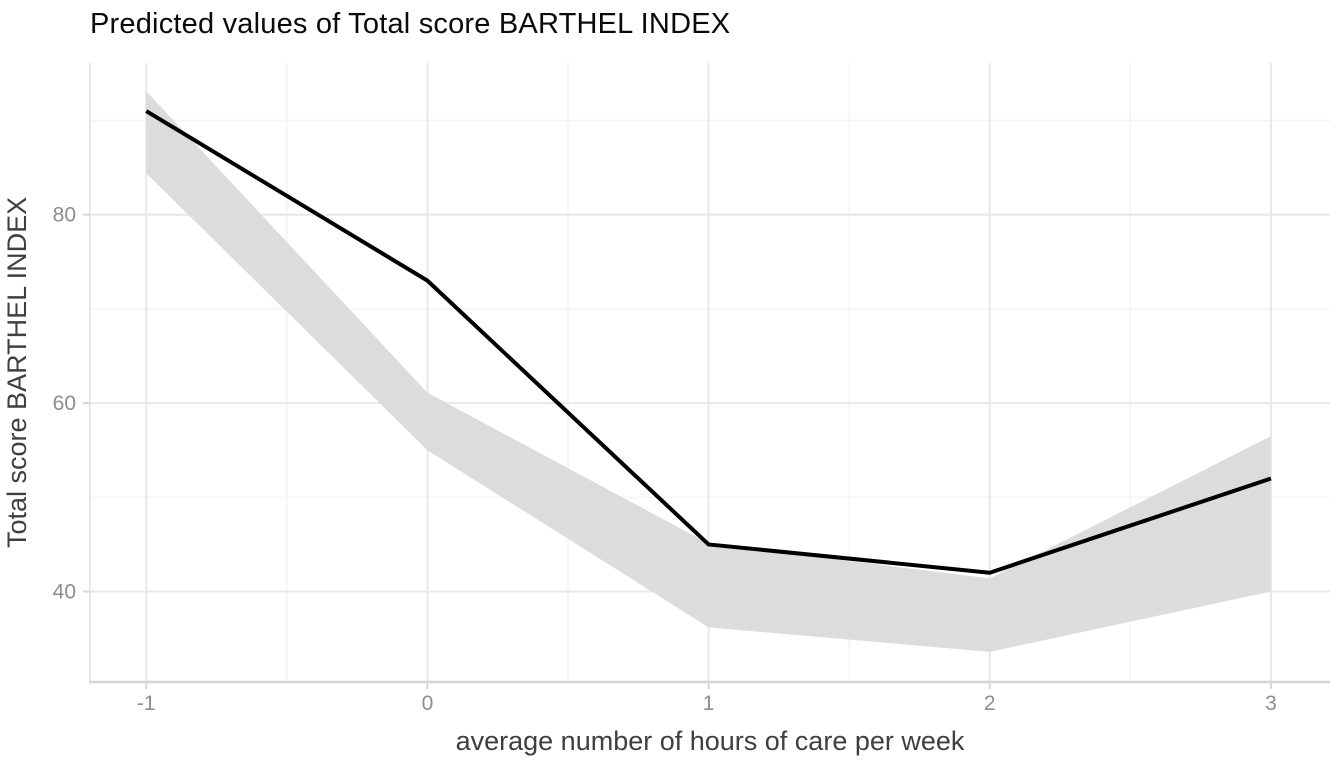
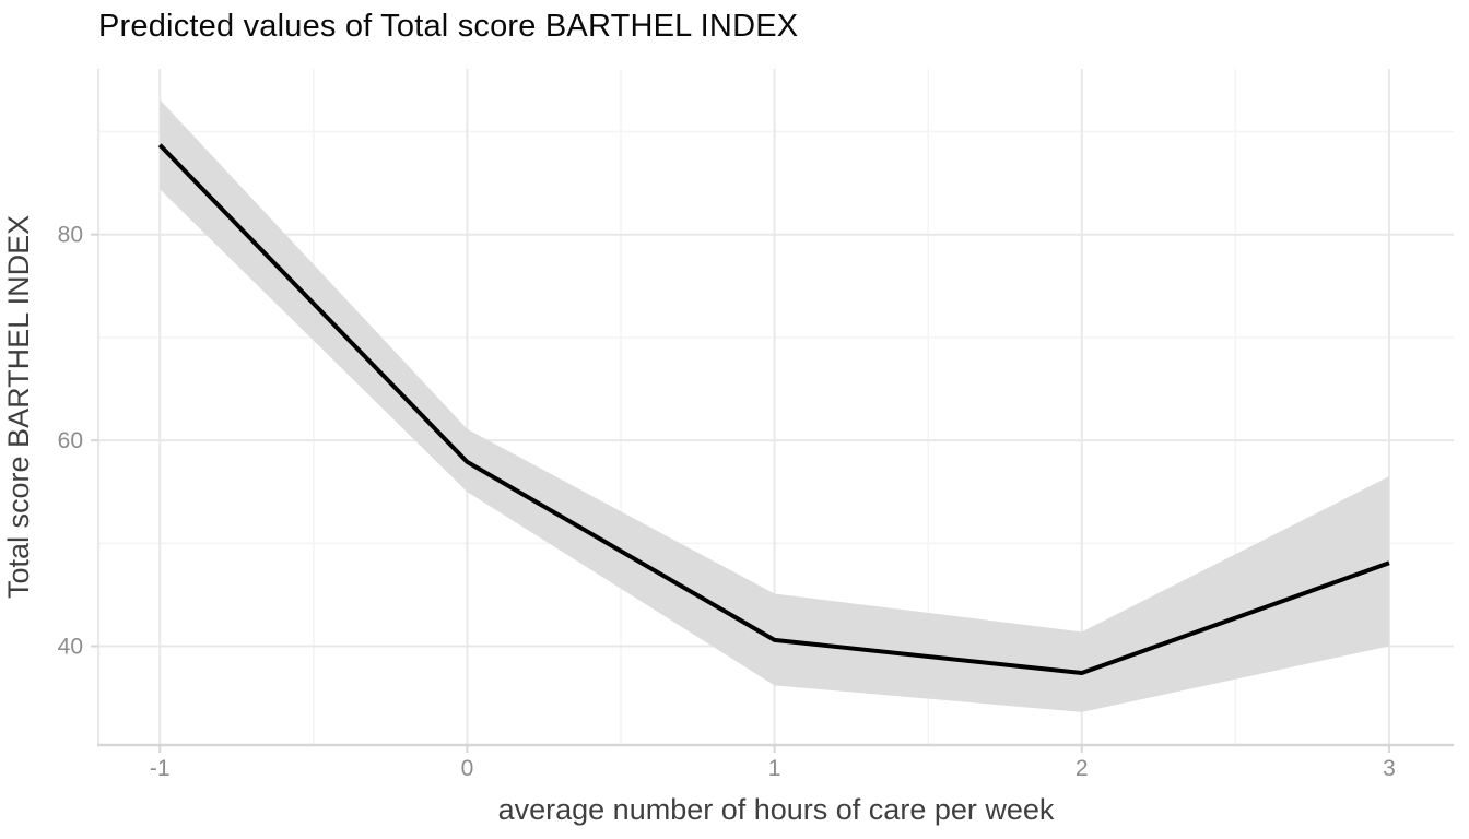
-1: 91 -> 89
0: 73 -> 58
1: 45 -> 41
2: 42 -> 37
3: 52 -> 48
